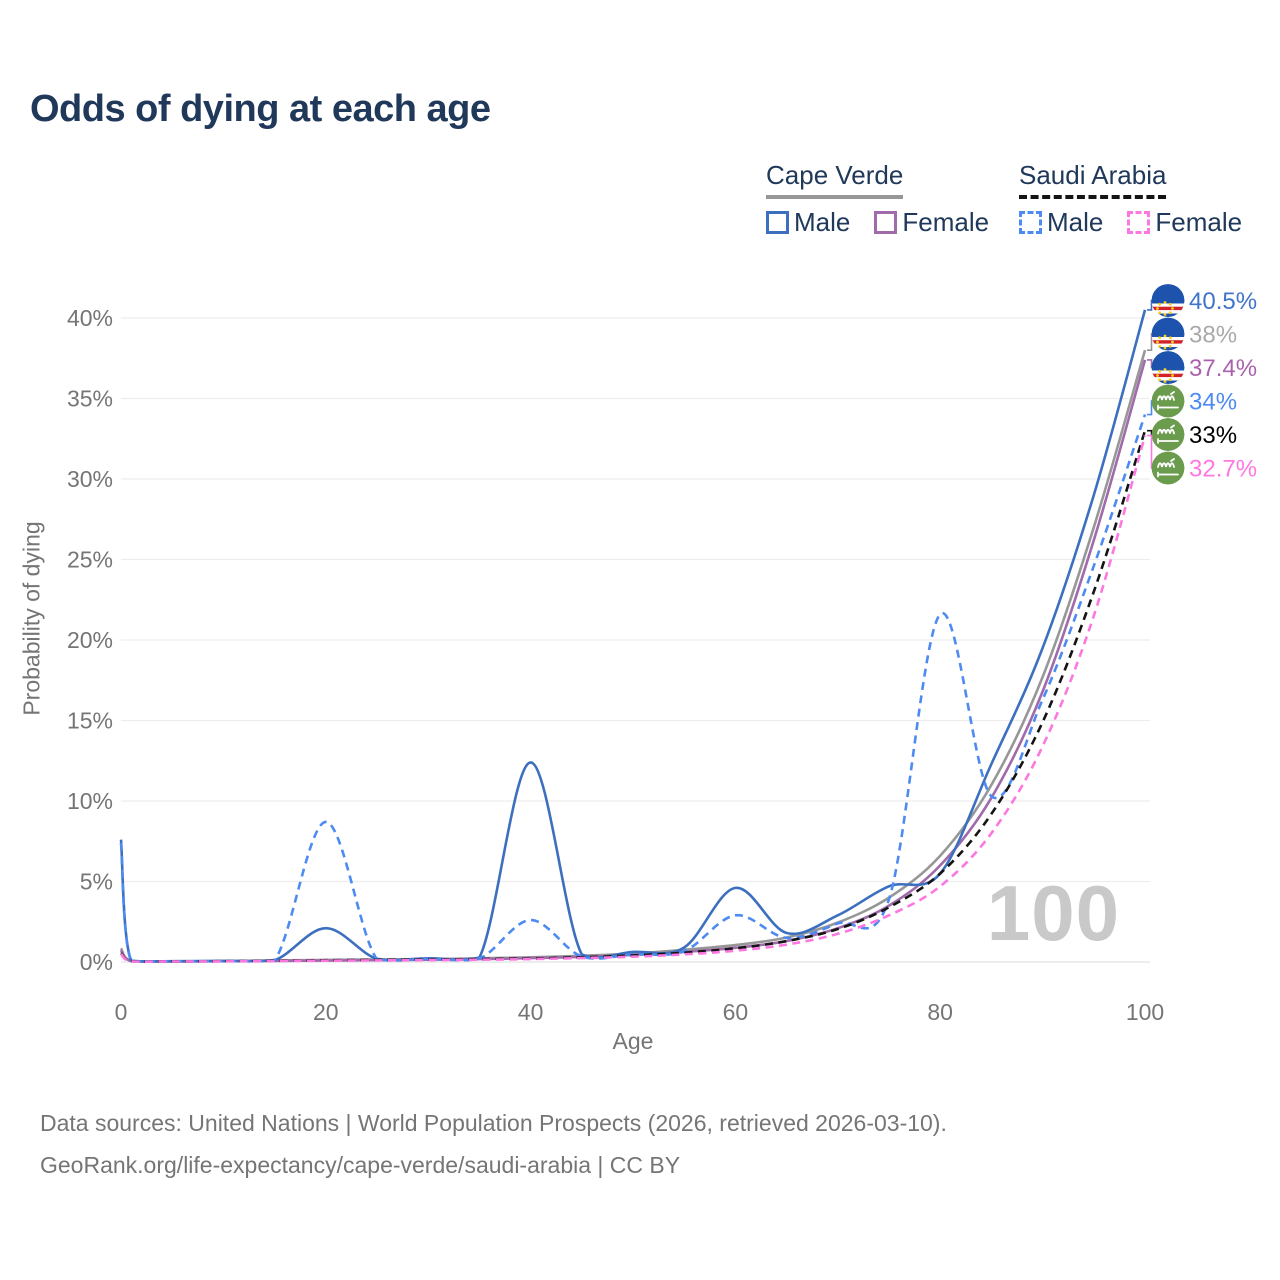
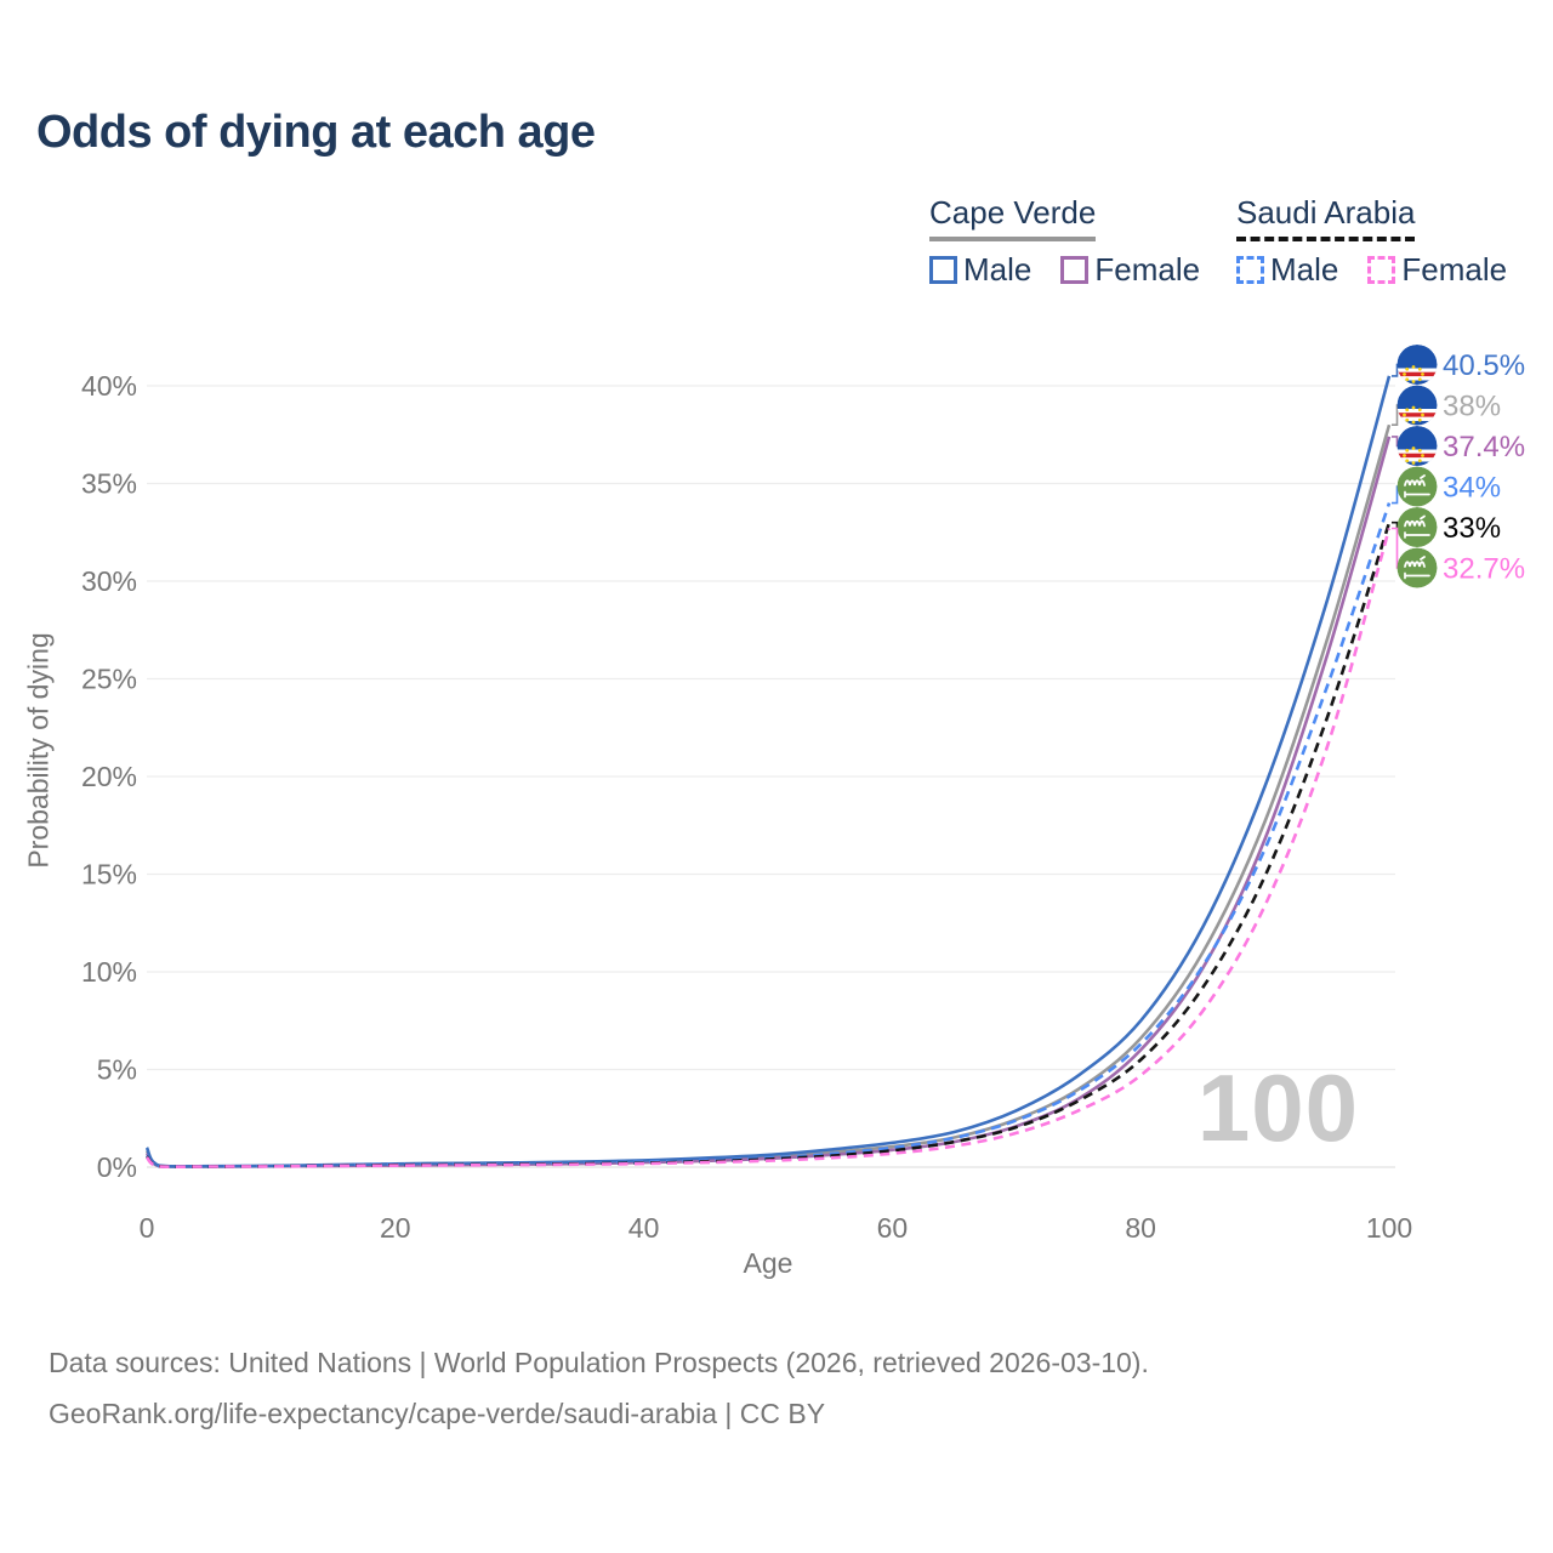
Cape Verde Male/0: 7.6% -> 1.0%
Saudi Arabia Male/0: 7.4% -> 0.6%
Cape Verde Male/20: 2.1% -> 0.2%
Saudi Arabia Male/20: 8.7% -> 0.1%
Cape Verde Male/40: 12.4% -> 0.3%
Saudi Arabia Male/40: 2.6% -> 0.3%
Cape Verde Male/60: 4.6% -> 1.2%
Saudi Arabia Male/60: 2.9% -> 1.0%
Cape Verde Male/80: 5.5% -> 7.5%
Saudi Arabia Male/80: 21.6% -> 6.3%
